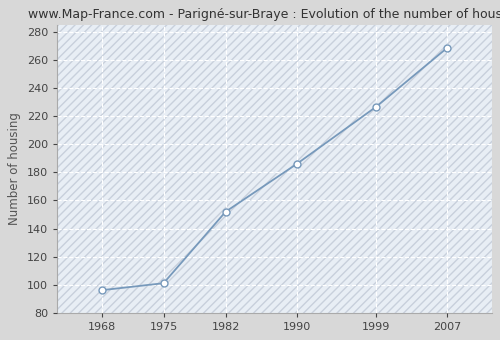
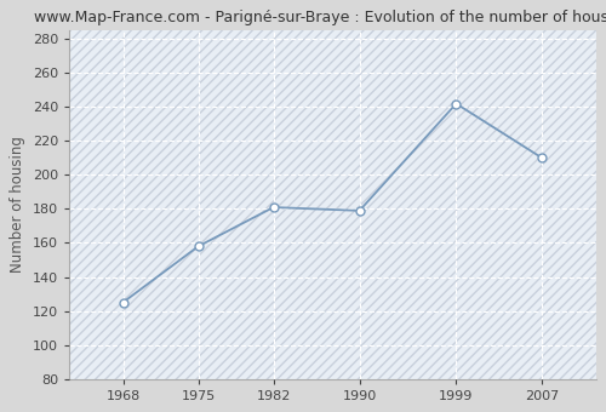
1968: 96 -> 125
1975: 101 -> 158
1982: 152 -> 181
1990: 186 -> 179
1999: 227 -> 242
2007: 269 -> 210
